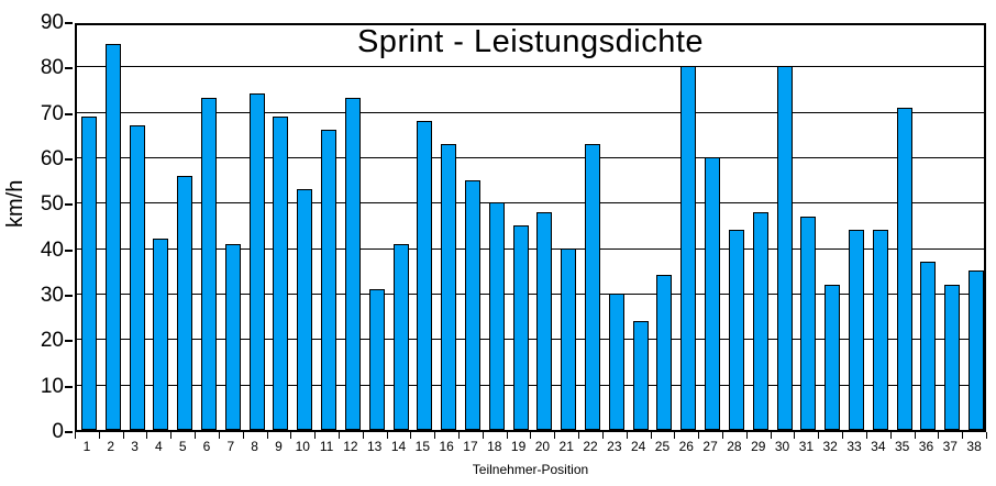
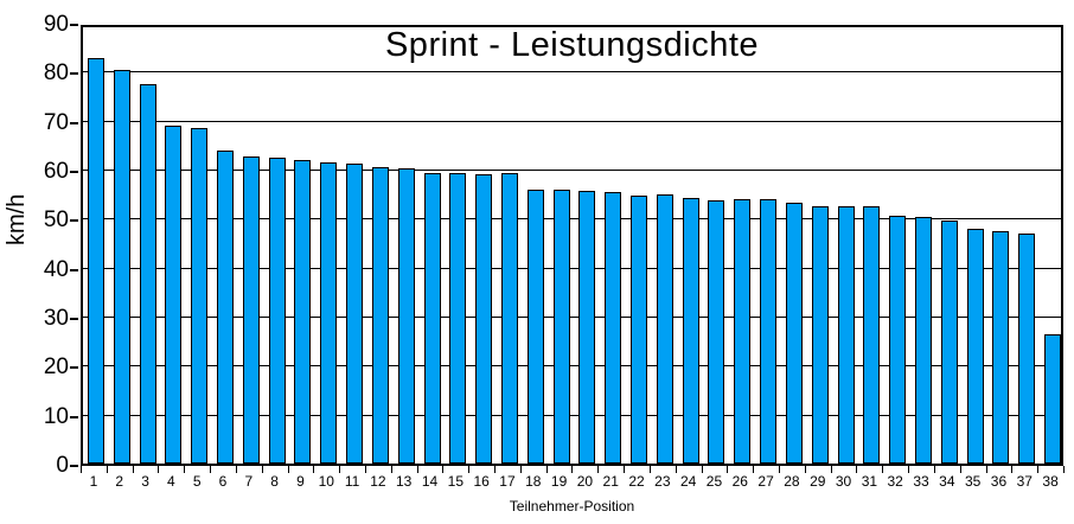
1: 69 -> 83
2: 85 -> 80
3: 67 -> 77
4: 42 -> 69
5: 56 -> 68
6: 73 -> 64
7: 41 -> 63
8: 74 -> 62
9: 69 -> 62
10: 53 -> 62
11: 66 -> 61
12: 73 -> 61
13: 31 -> 60
14: 41 -> 59
15: 68 -> 59
16: 63 -> 59
17: 55 -> 59
18: 50 -> 56
19: 45 -> 56
20: 48 -> 56
21: 40 -> 56
22: 63 -> 55
23: 30 -> 55
24: 24 -> 54
25: 34 -> 54
26: 80 -> 54
27: 60 -> 54
28: 44 -> 53
29: 48 -> 52
30: 80 -> 52
31: 47 -> 52
32: 32 -> 51
33: 44 -> 50
34: 44 -> 50
35: 71 -> 48
36: 37 -> 47
37: 32 -> 47
38: 35 -> 26
